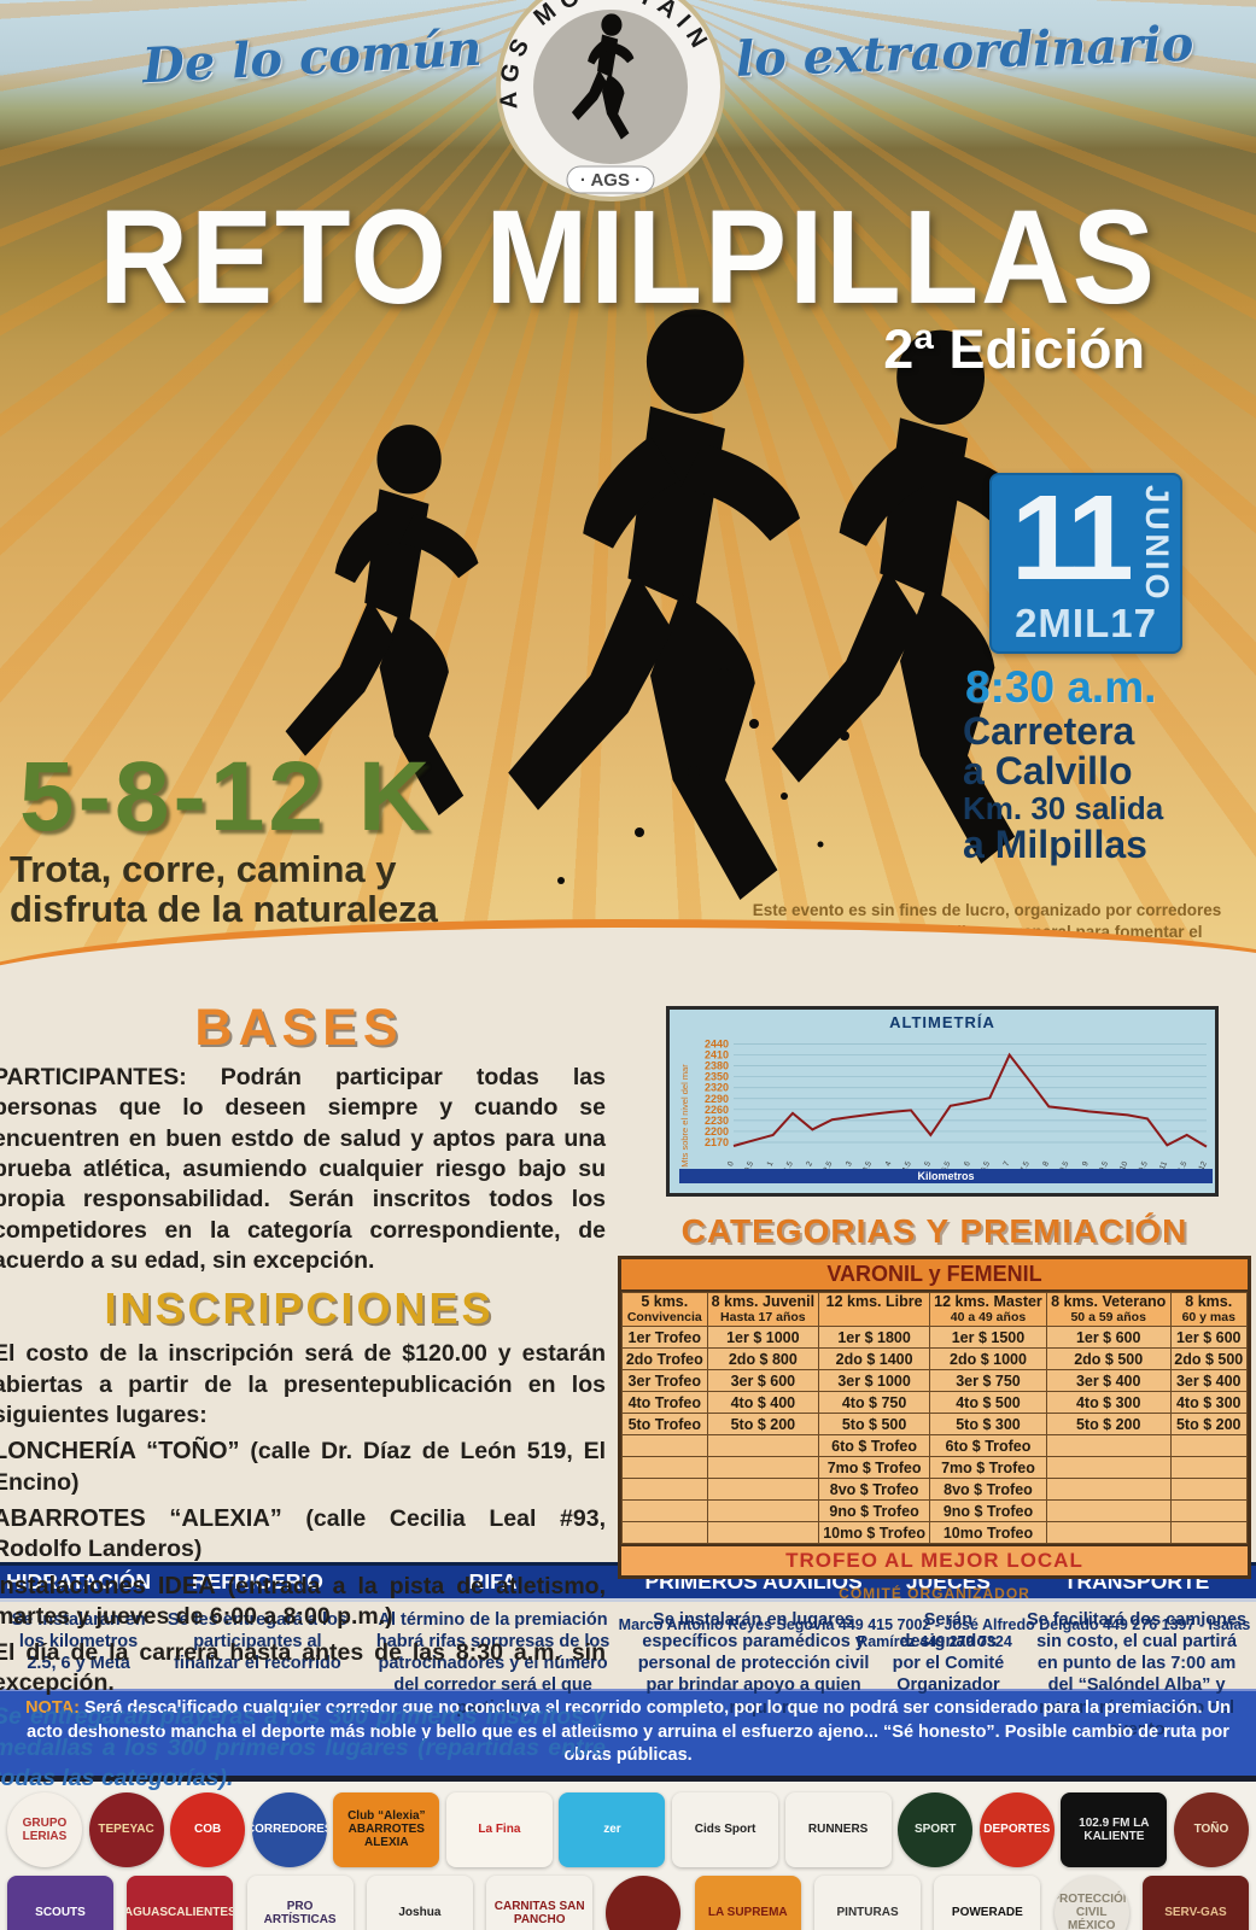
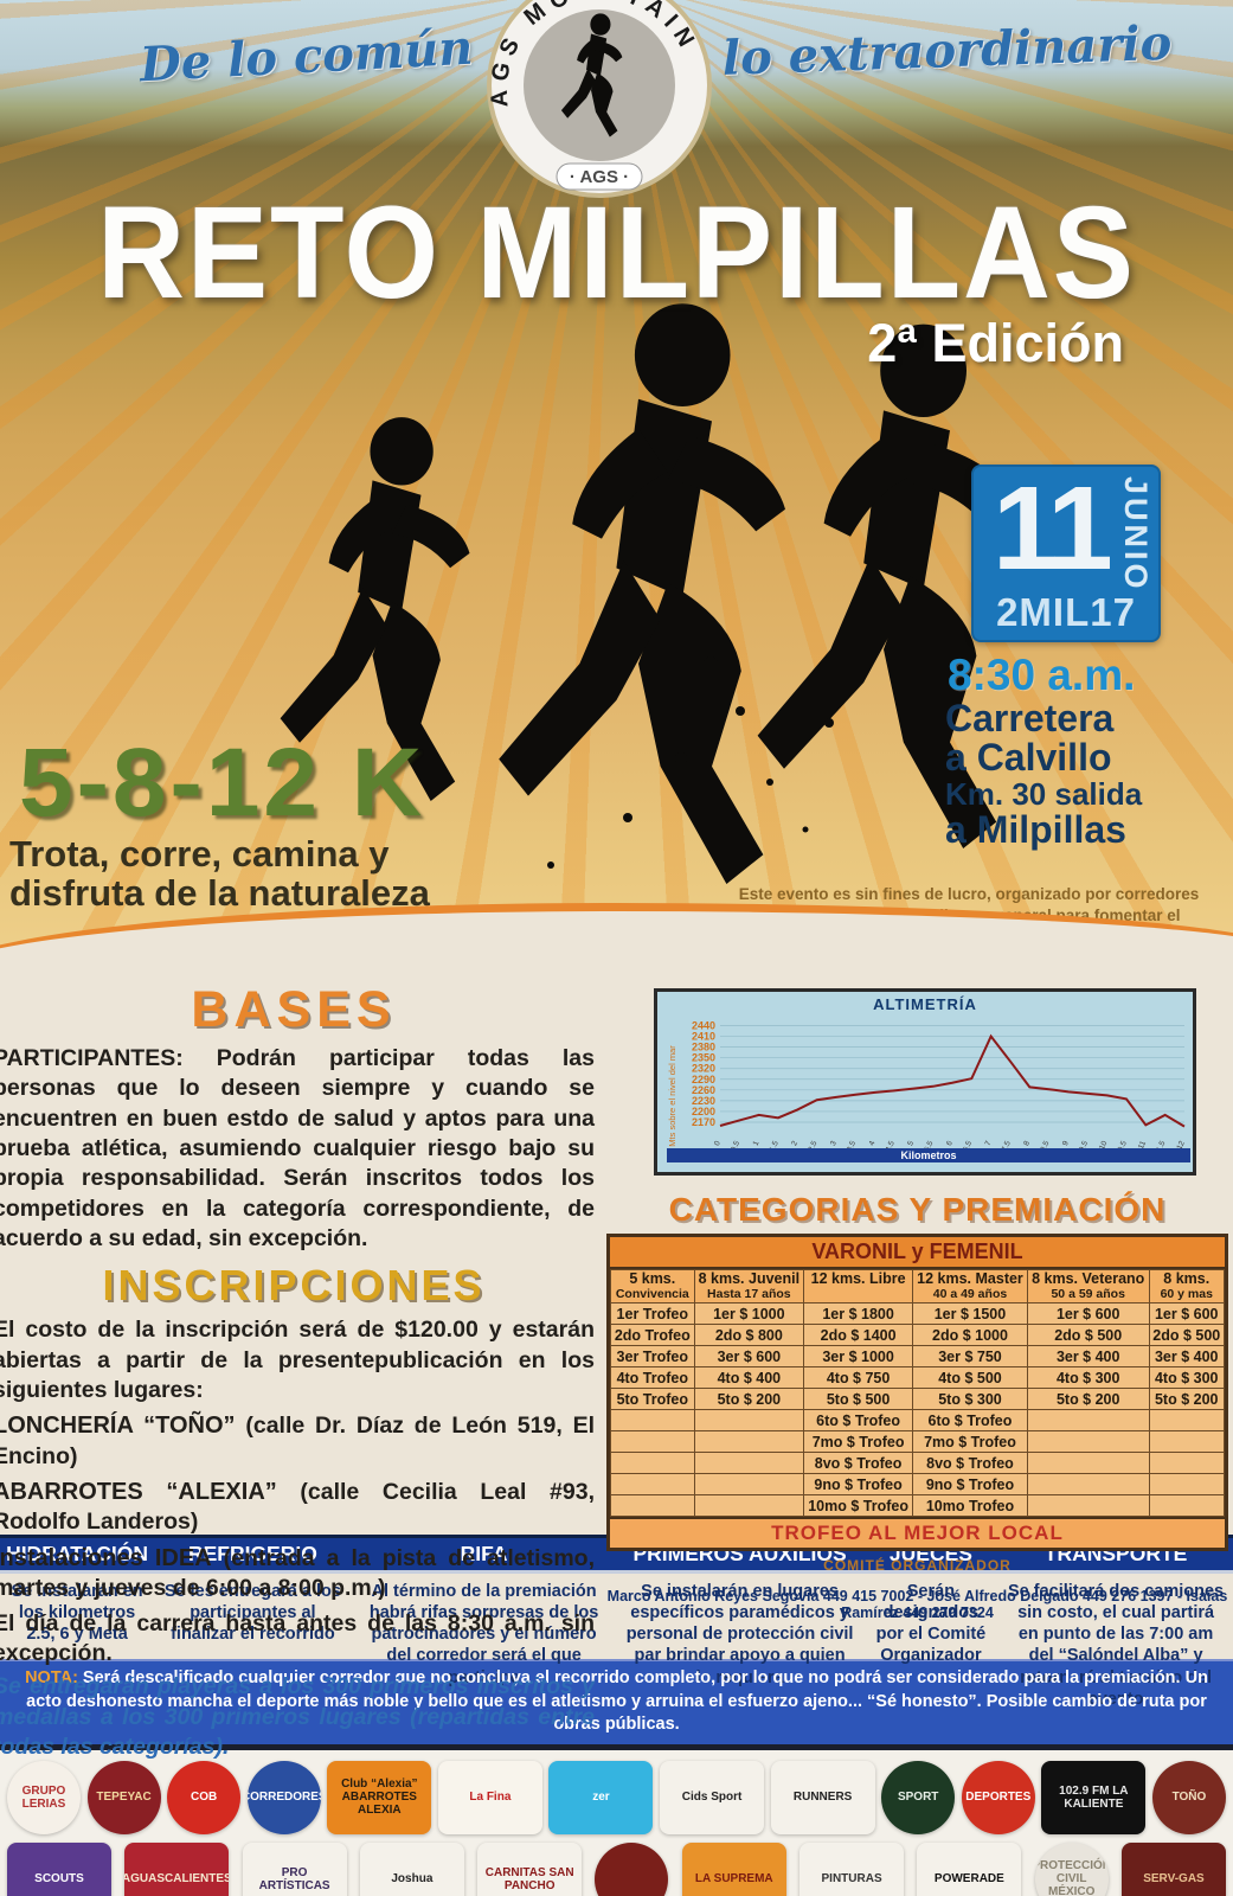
1.5: 2250 -> 2180
5: 2190 -> 2260
